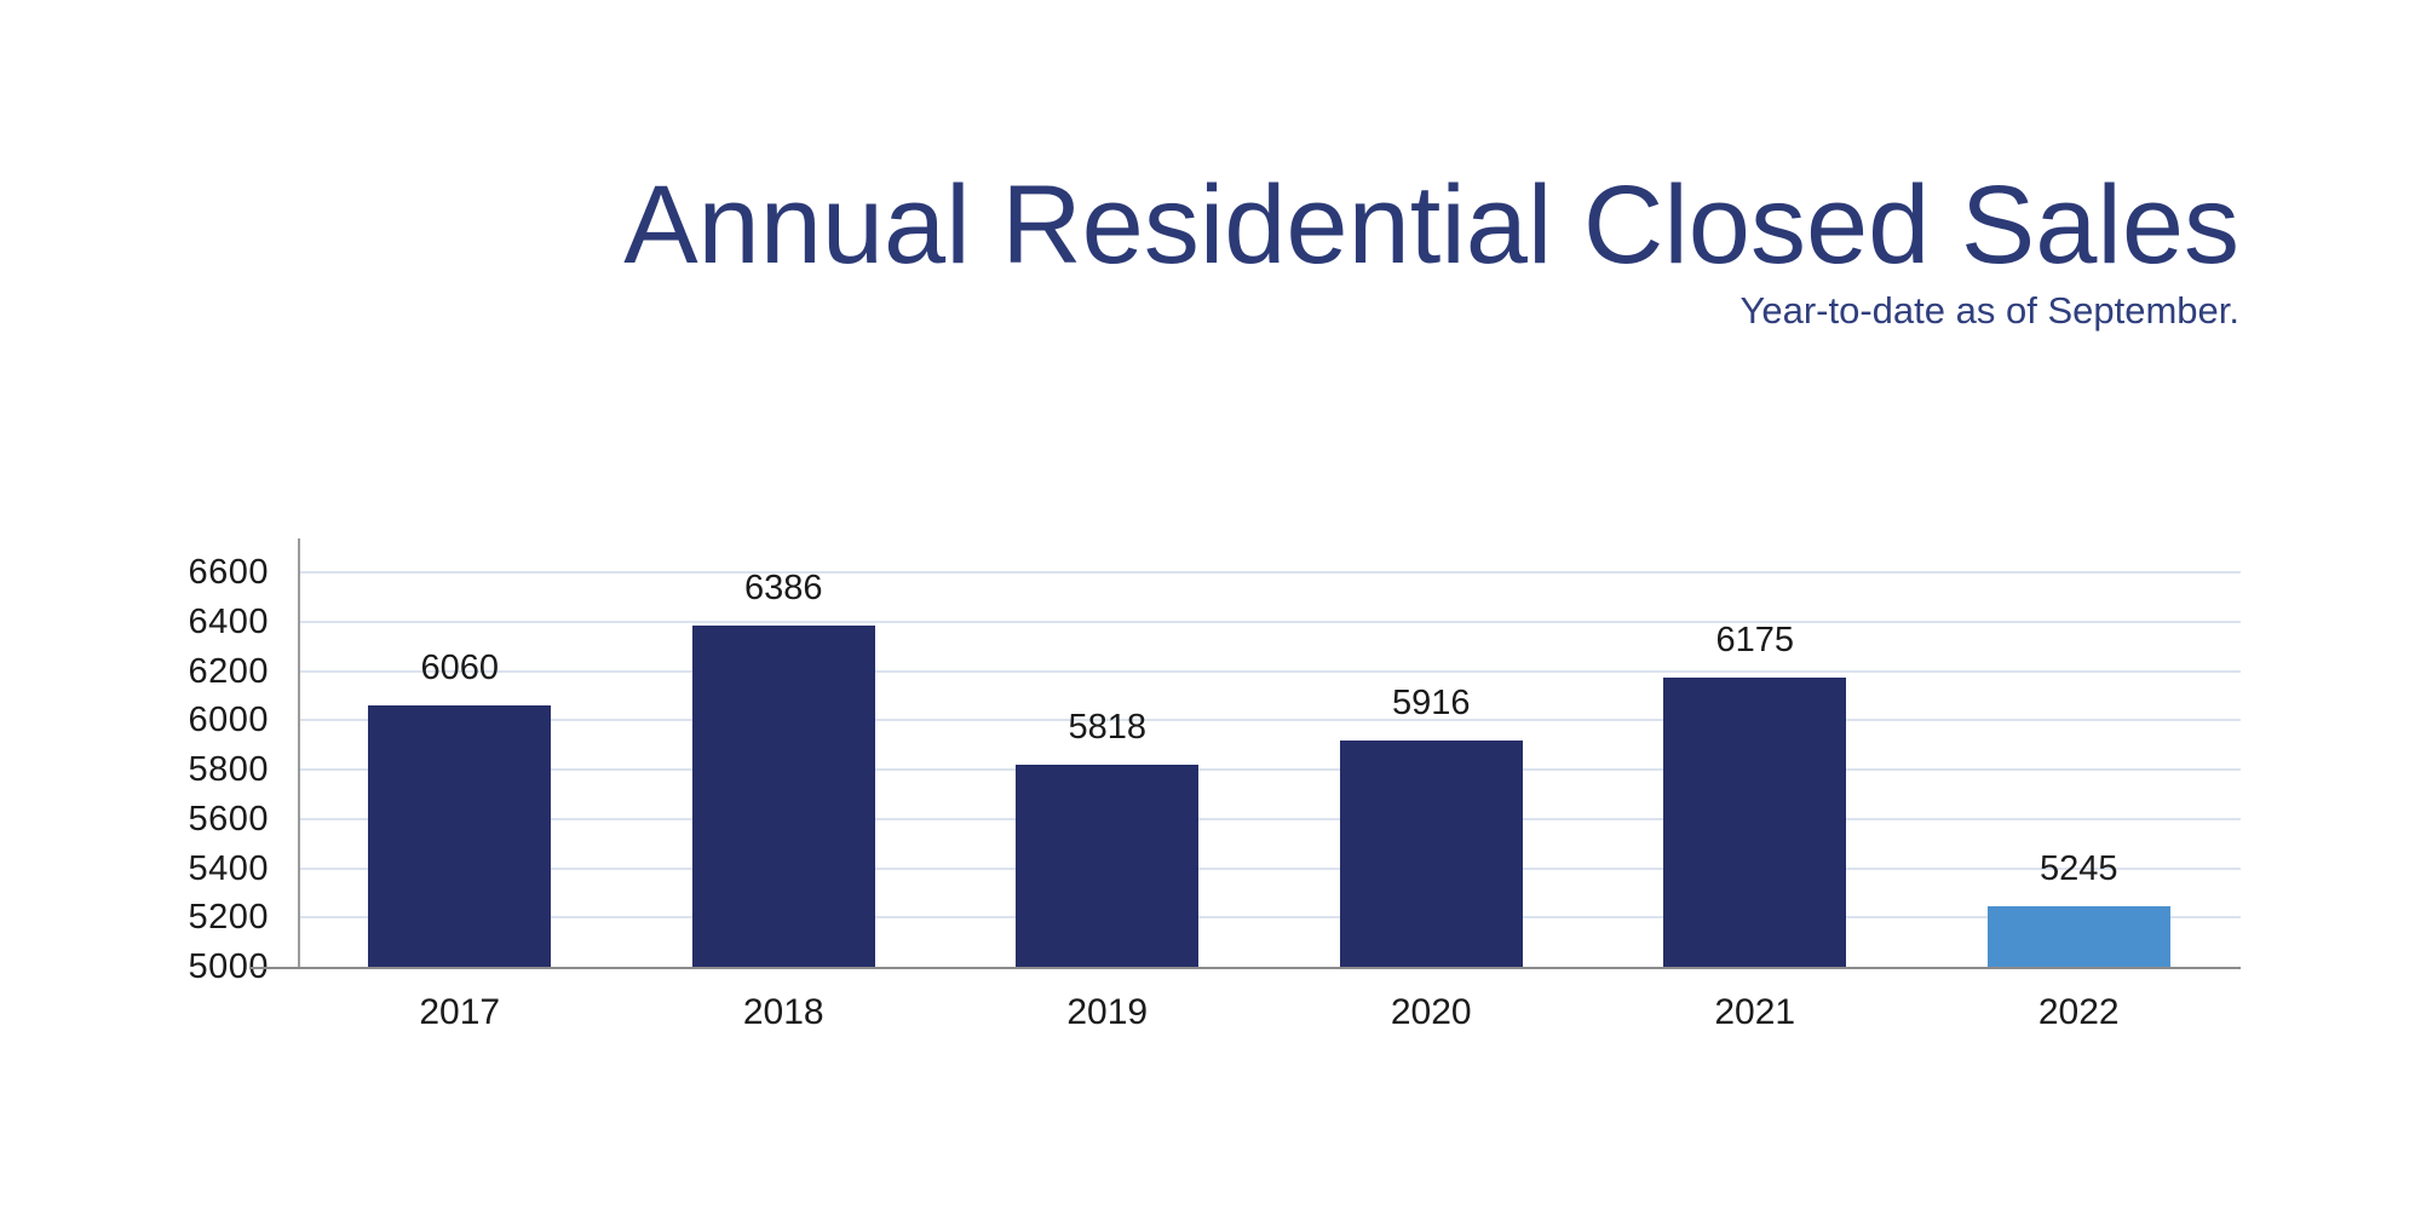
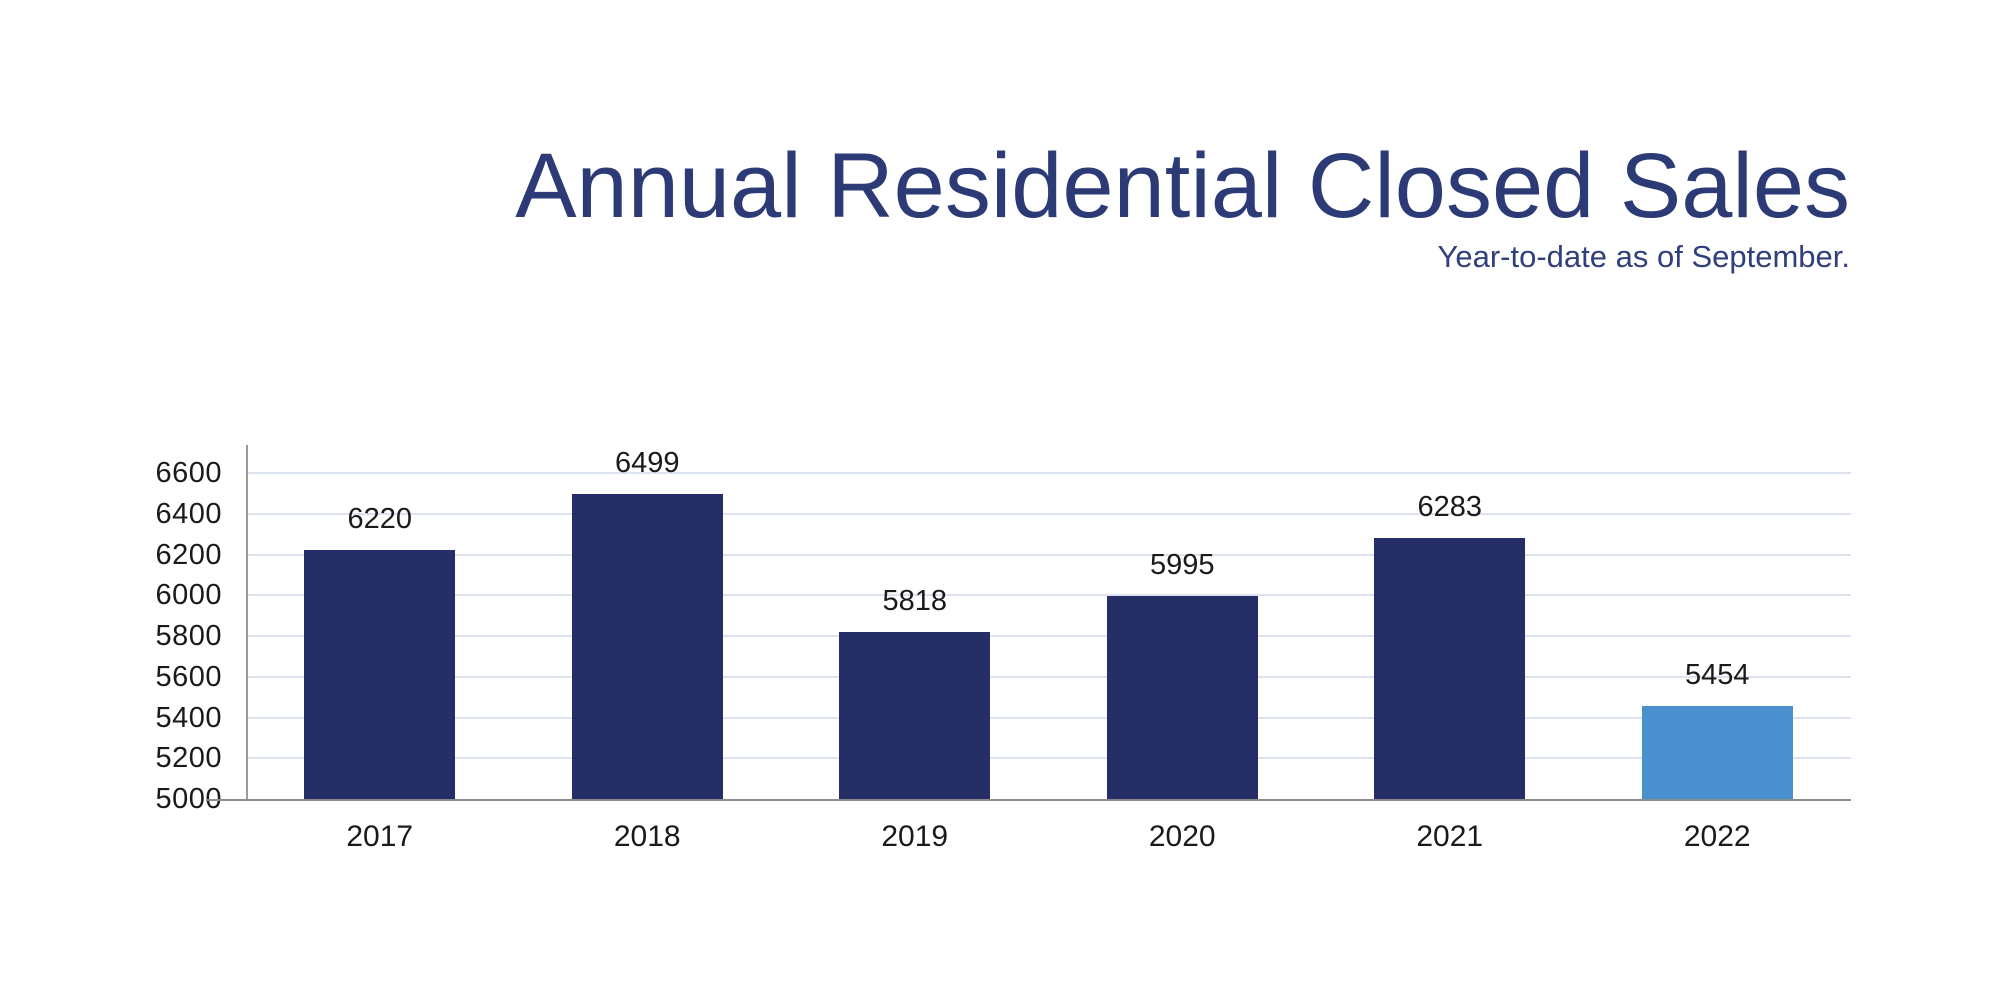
2017: 6060 -> 6220
2018: 6386 -> 6499
2020: 5916 -> 5995
2021: 6175 -> 6283
2022: 5245 -> 5454
